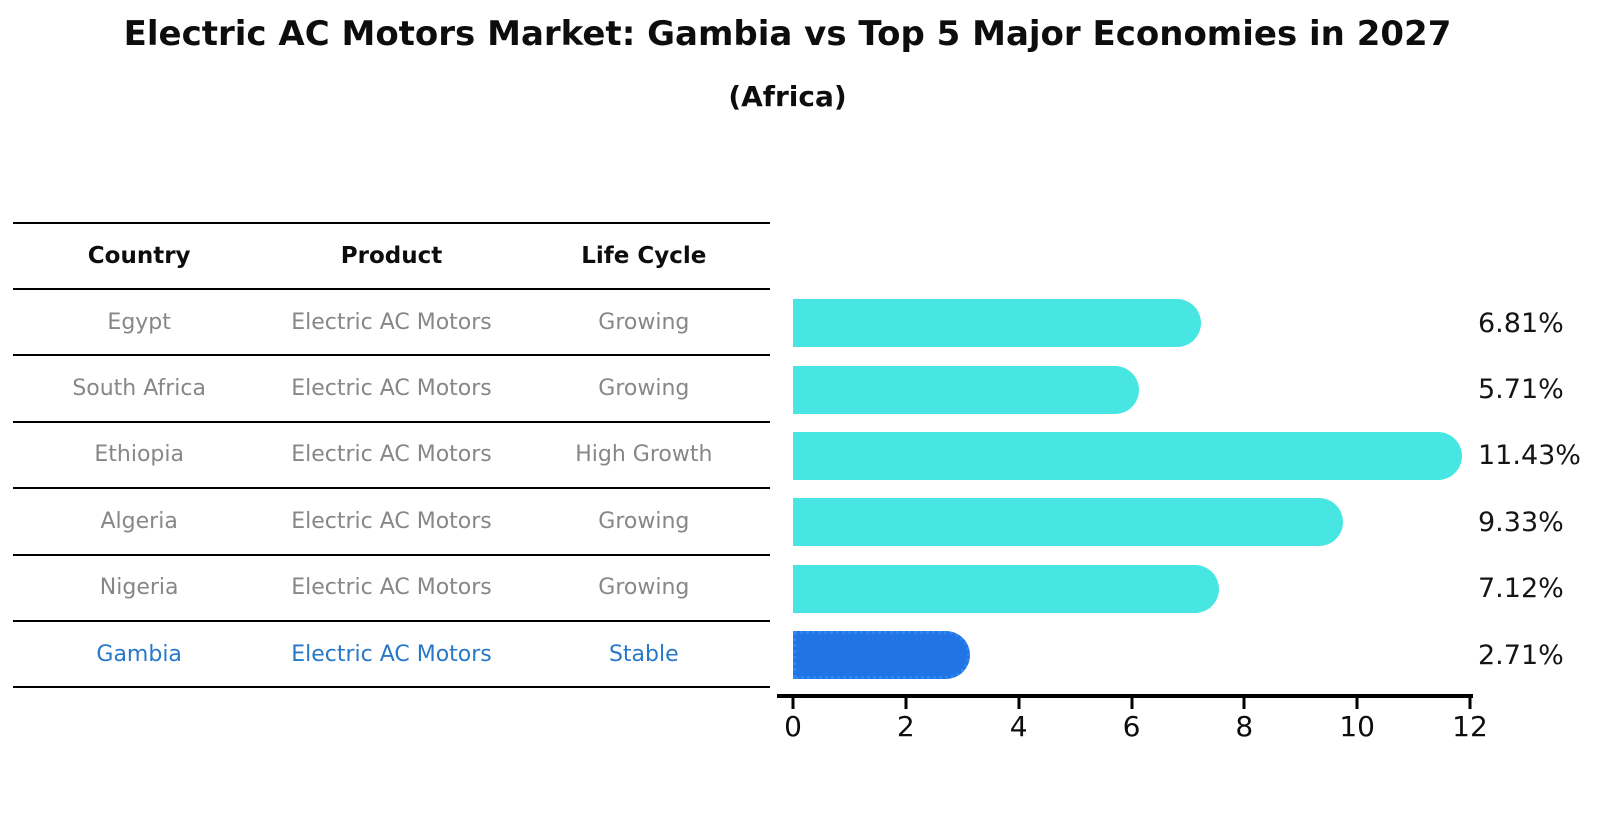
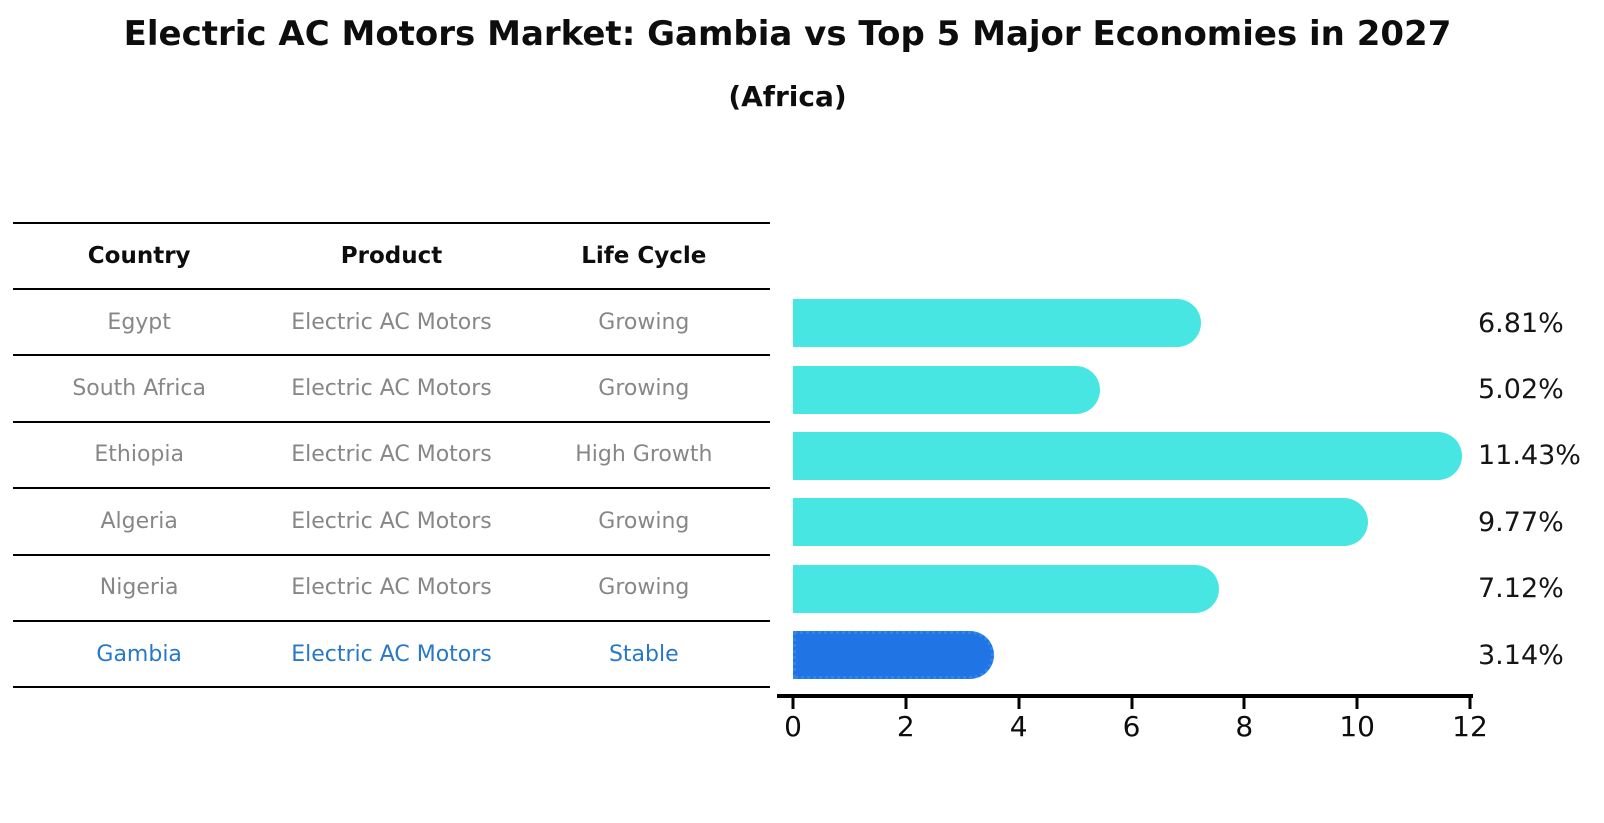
South Africa: 5.71% -> 5.02%
Algeria: 9.33% -> 9.77%
Gambia: 2.71% -> 3.14%
